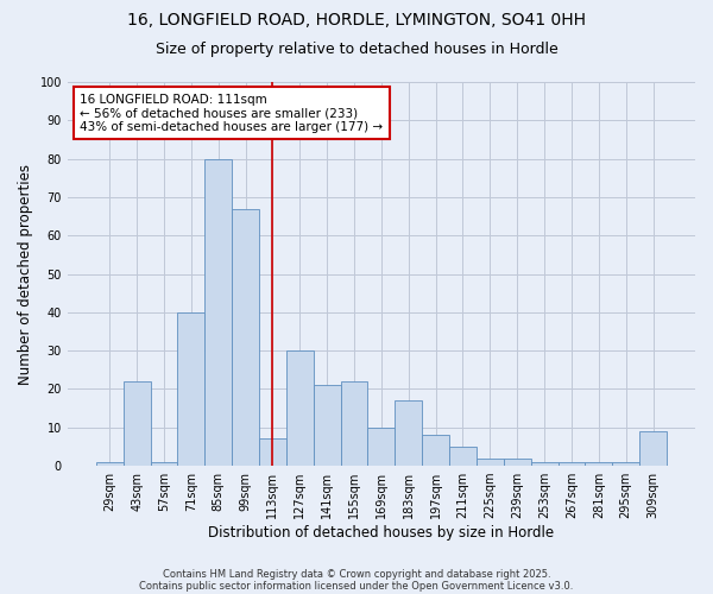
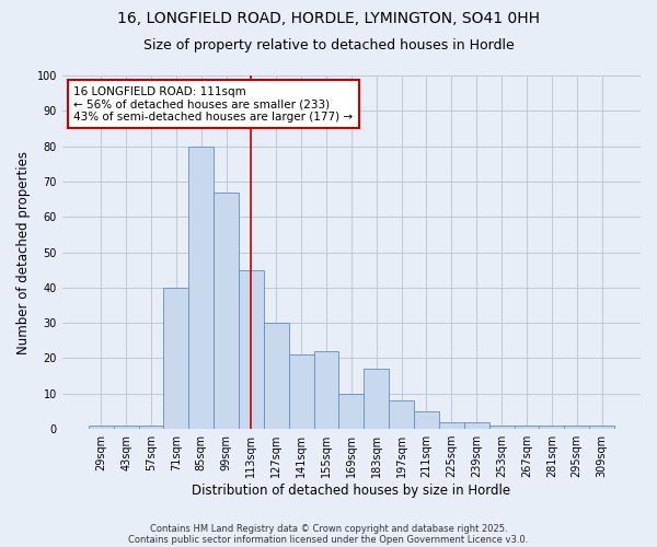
43sqm: 22 -> 1
113sqm: 7 -> 45
309sqm: 9 -> 1
